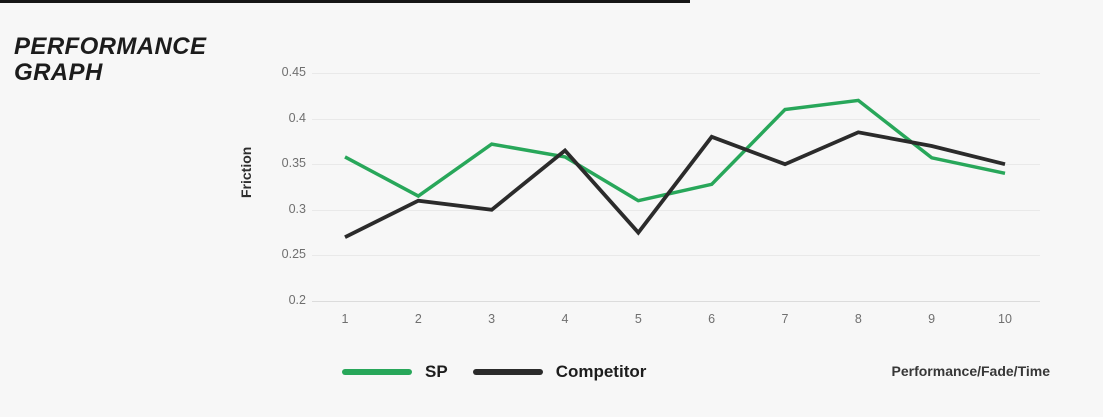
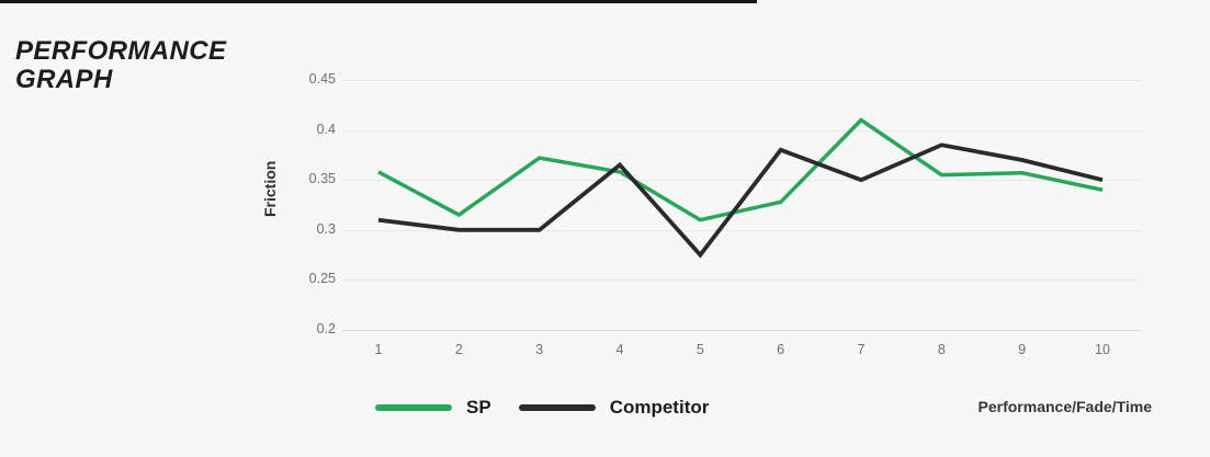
Competitor/1: 0.27 -> 0.31
Competitor/2: 0.31 -> 0.30
SP/8: 0.42 -> 0.35
